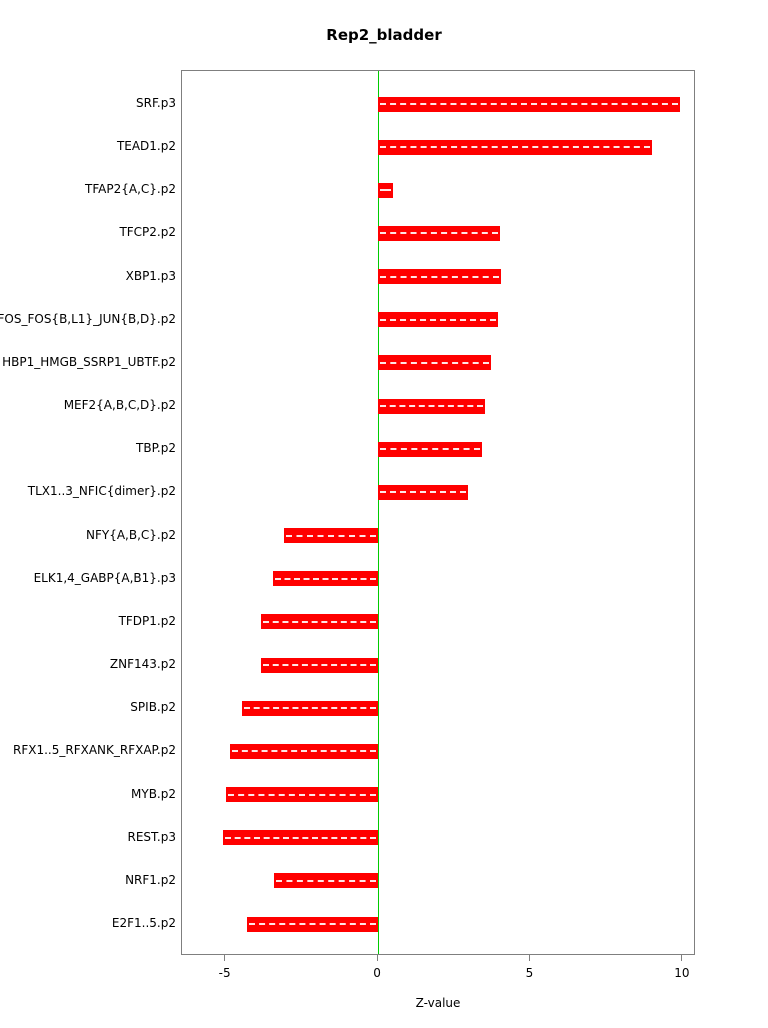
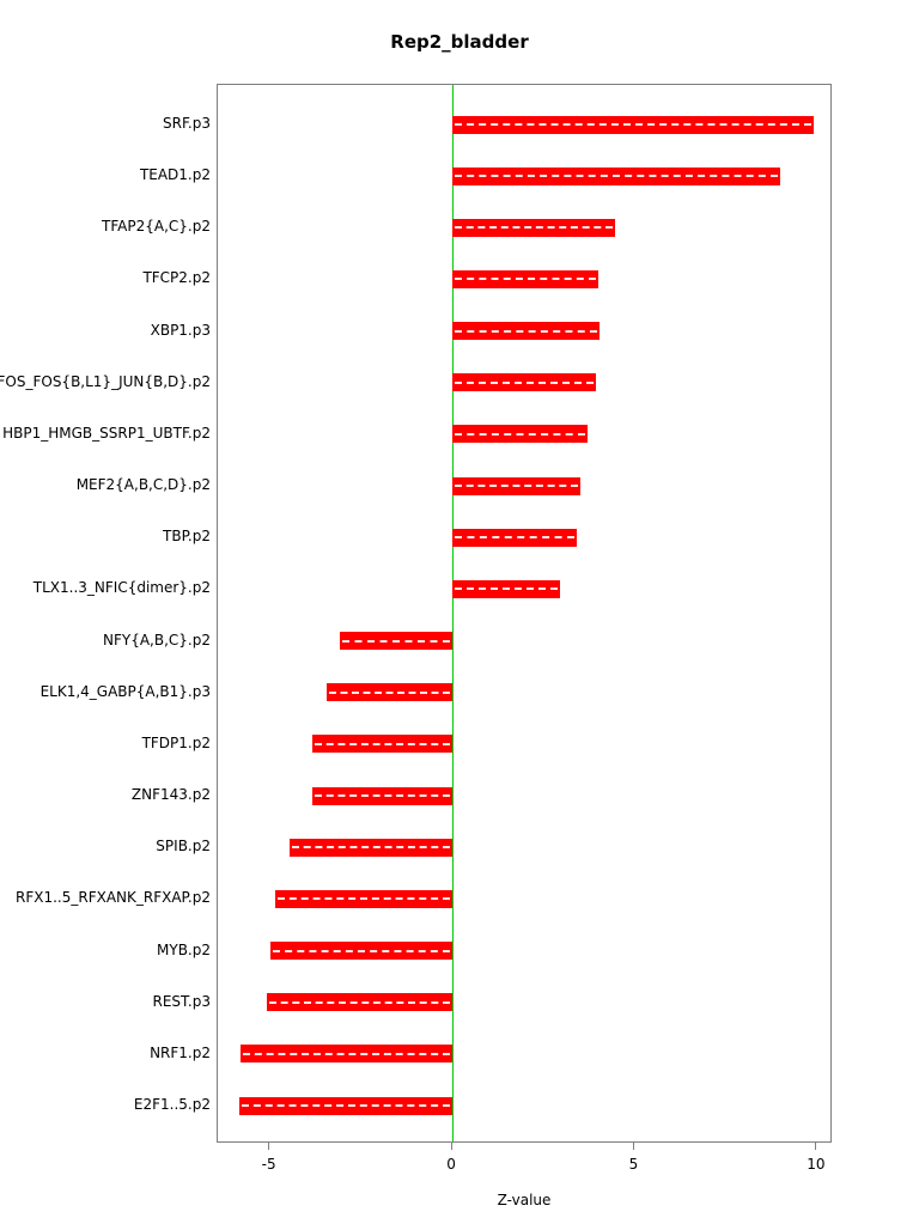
TFAP2{A,C}.p2: 0.5 -> 4.5
NRF1.p2: -3.4 -> -5.8
E2F1..5.p2: -4.3 -> -5.8
